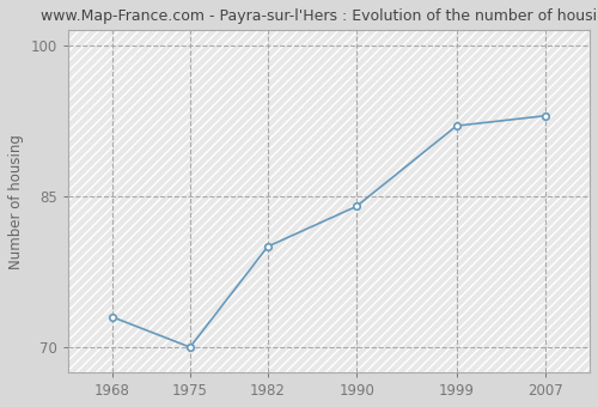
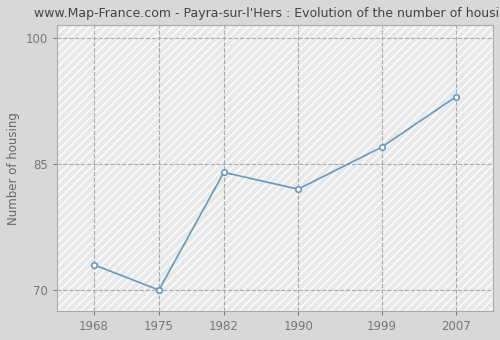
1982: 80 -> 84
1990: 84 -> 82
1999: 92 -> 87
